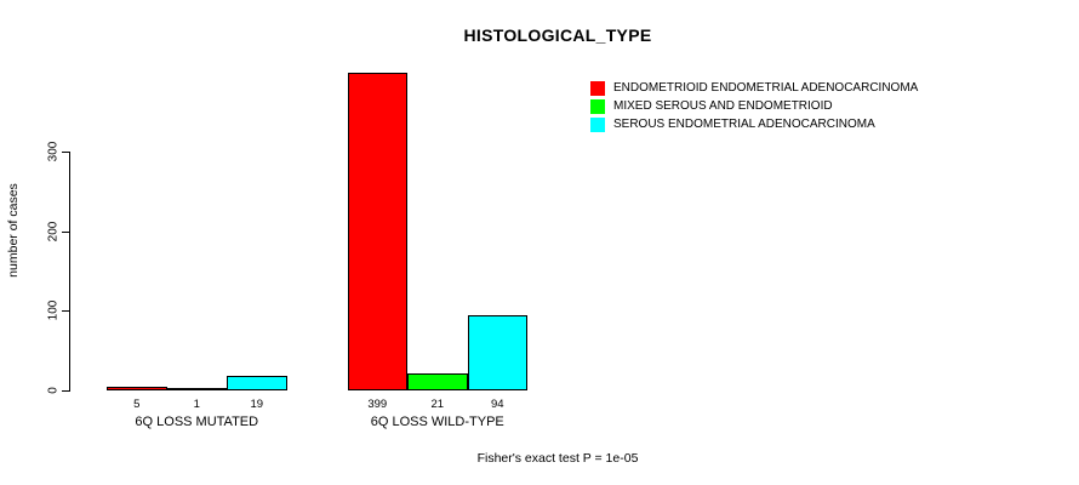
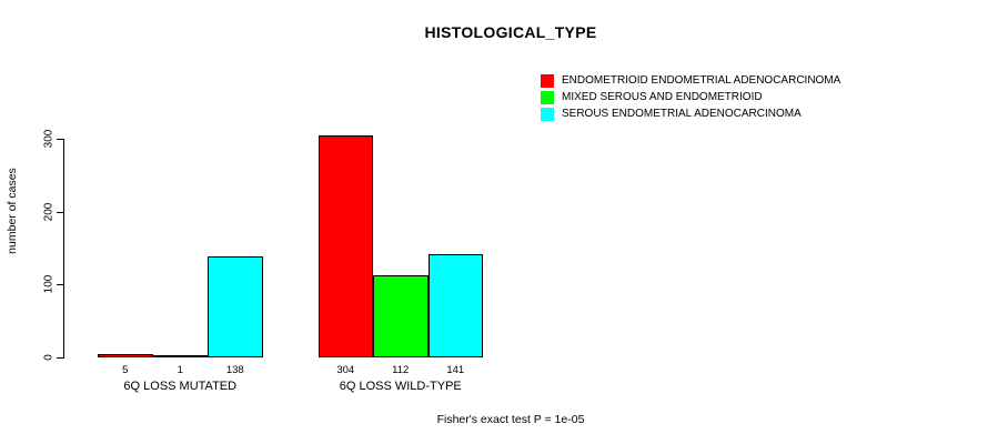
SEROUS ENDOMETRIAL ADENOCARCINOMA/6Q LOSS MUTATED: 19 -> 138
ENDOMETRIOID ENDOMETRIAL ADENOCARCINOMA/6Q LOSS WILD-TYPE: 399 -> 304
MIXED SEROUS AND ENDOMETRIOID/6Q LOSS WILD-TYPE: 21 -> 112
SEROUS ENDOMETRIAL ADENOCARCINOMA/6Q LOSS WILD-TYPE: 94 -> 141
